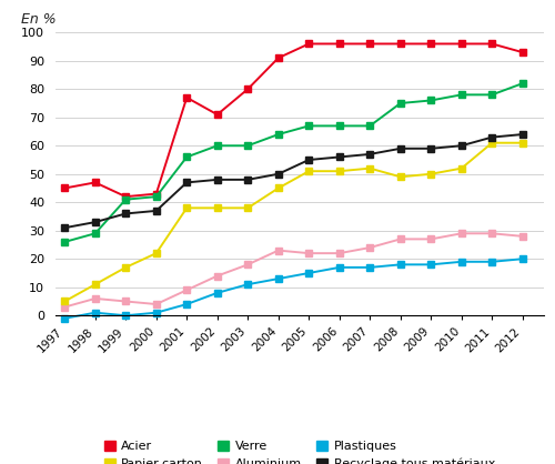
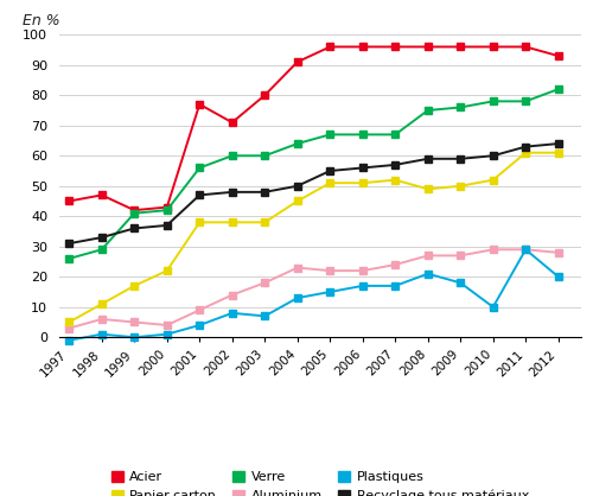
Plastiques/2003: 11 -> 7
Plastiques/2008: 18 -> 21
Plastiques/2010: 19 -> 10
Plastiques/2011: 19 -> 29
